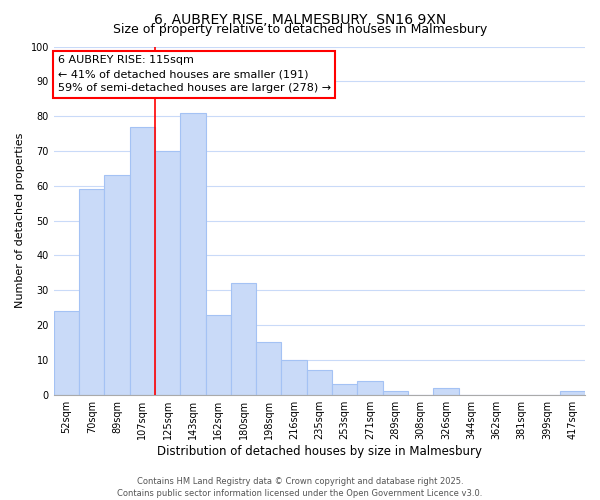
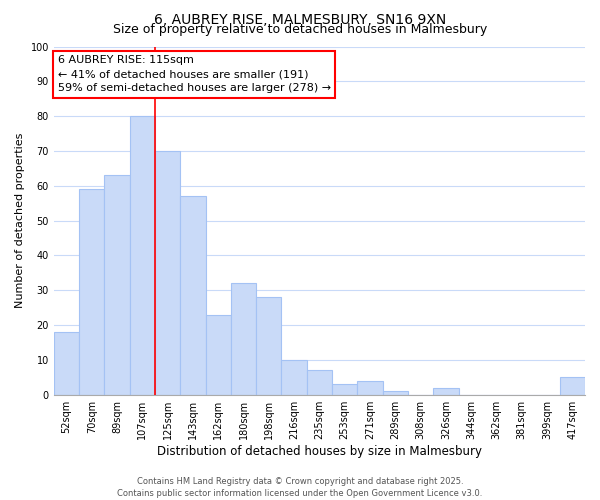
52sqm: 24 -> 18
107sqm: 77 -> 80
143sqm: 81 -> 57
198sqm: 15 -> 28
417sqm: 1 -> 5
